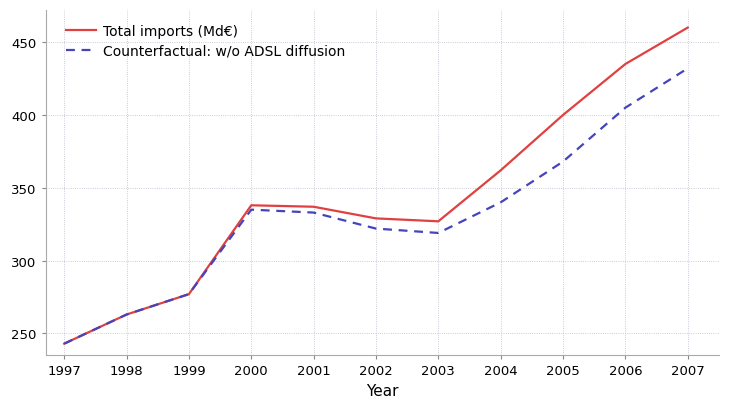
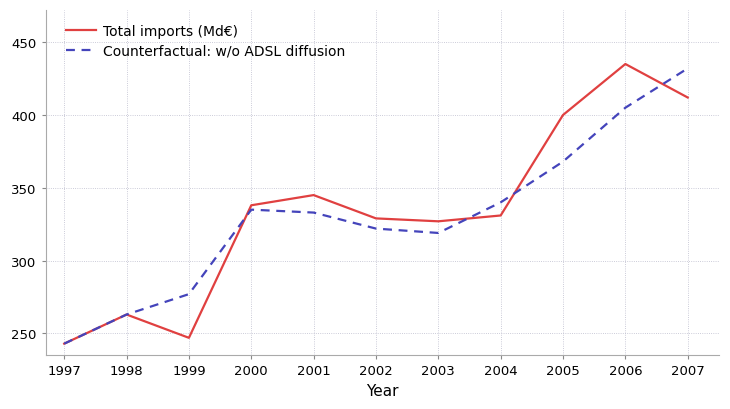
Total imports (Md€)/1999: 277 -> 247
Total imports (Md€)/2001: 337 -> 345
Total imports (Md€)/2004: 362 -> 331
Total imports (Md€)/2007: 460 -> 412
